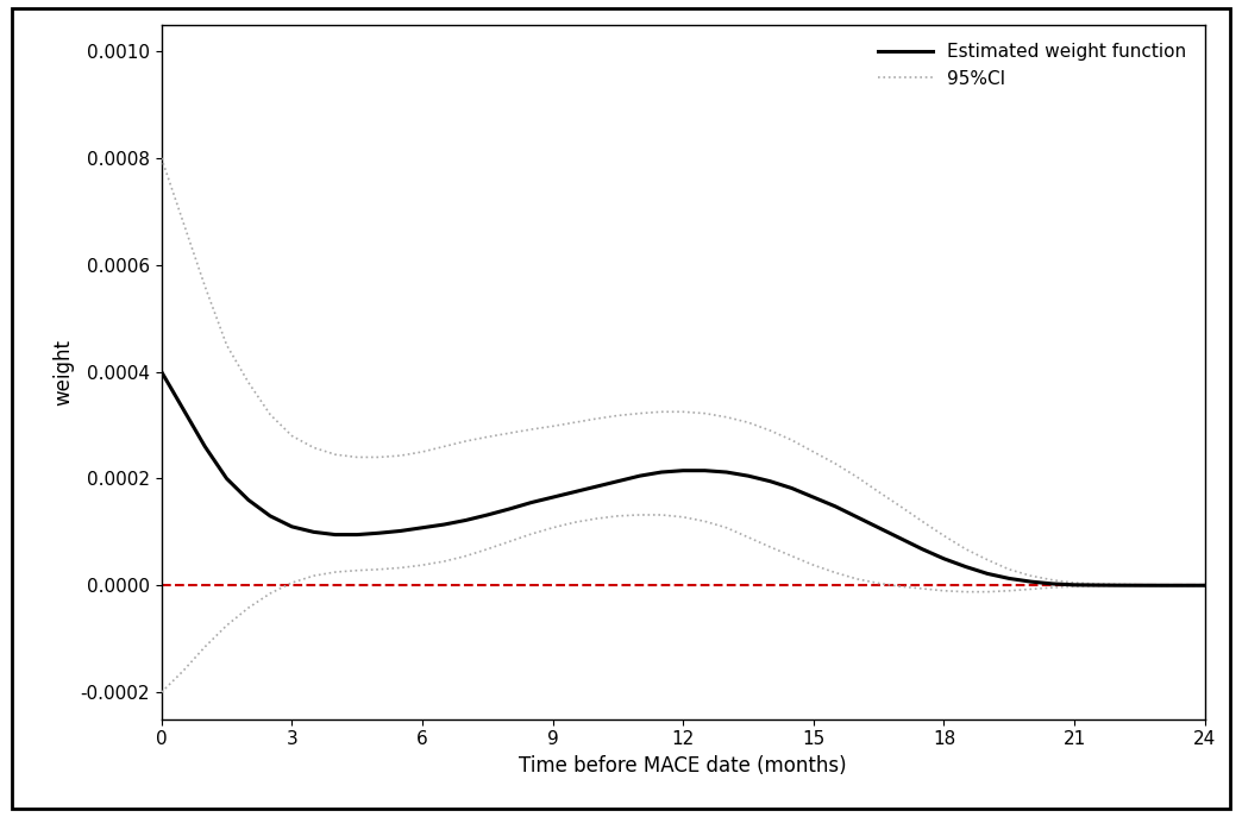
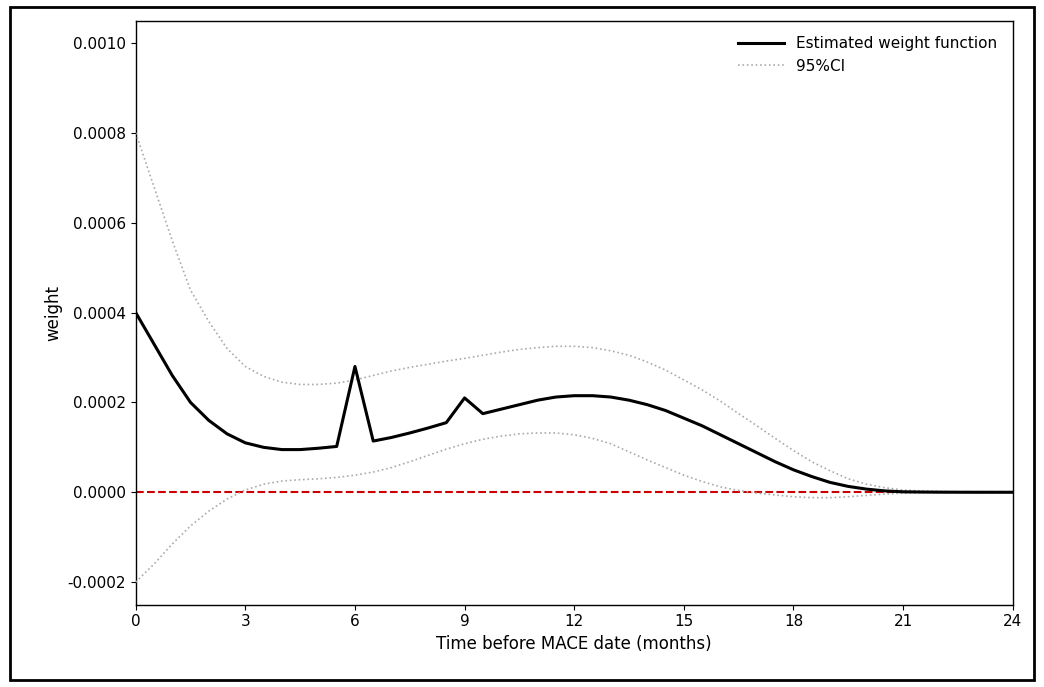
Estimated weight function/6: 0.000108 -> 0.000280
Estimated weight function/9: 0.000165 -> 0.000210
